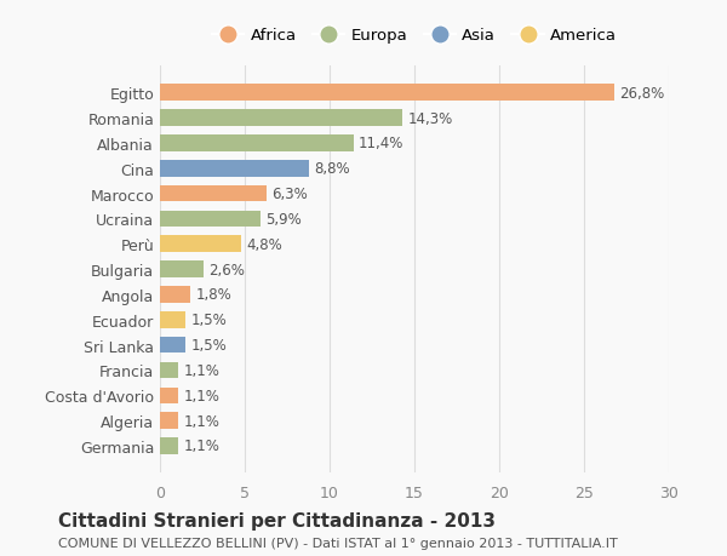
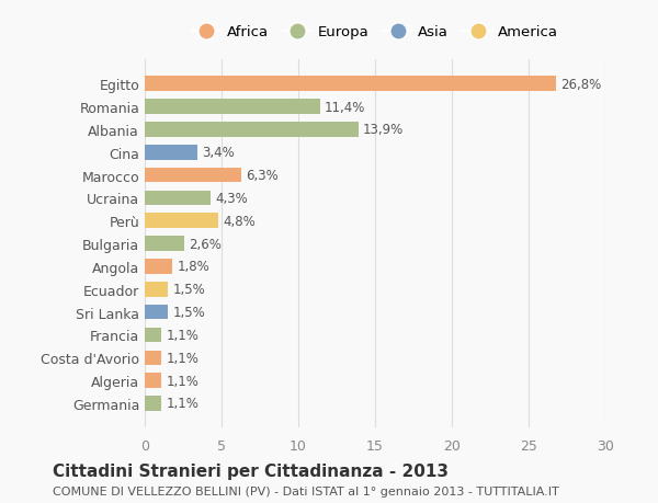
Romania: 14,3% -> 11,4%
Albania: 11,4% -> 13,9%
Cina: 8,8% -> 3,4%
Ucraina: 5,9% -> 4,3%
